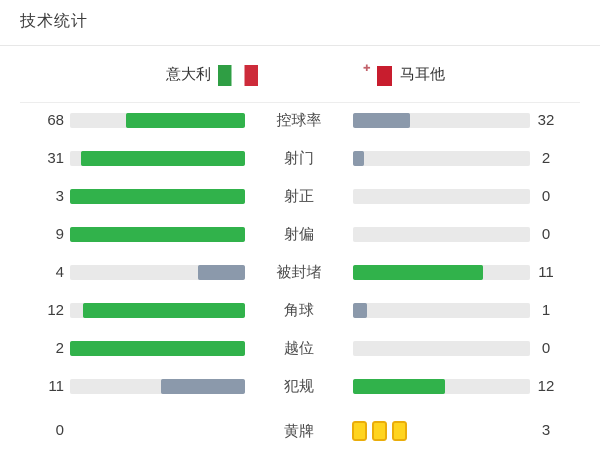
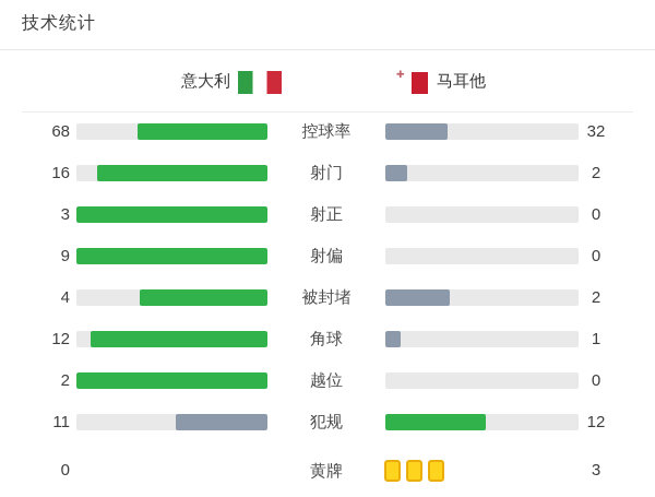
意大利/射门: 31 -> 16
马耳他/被封堵: 11 -> 2
